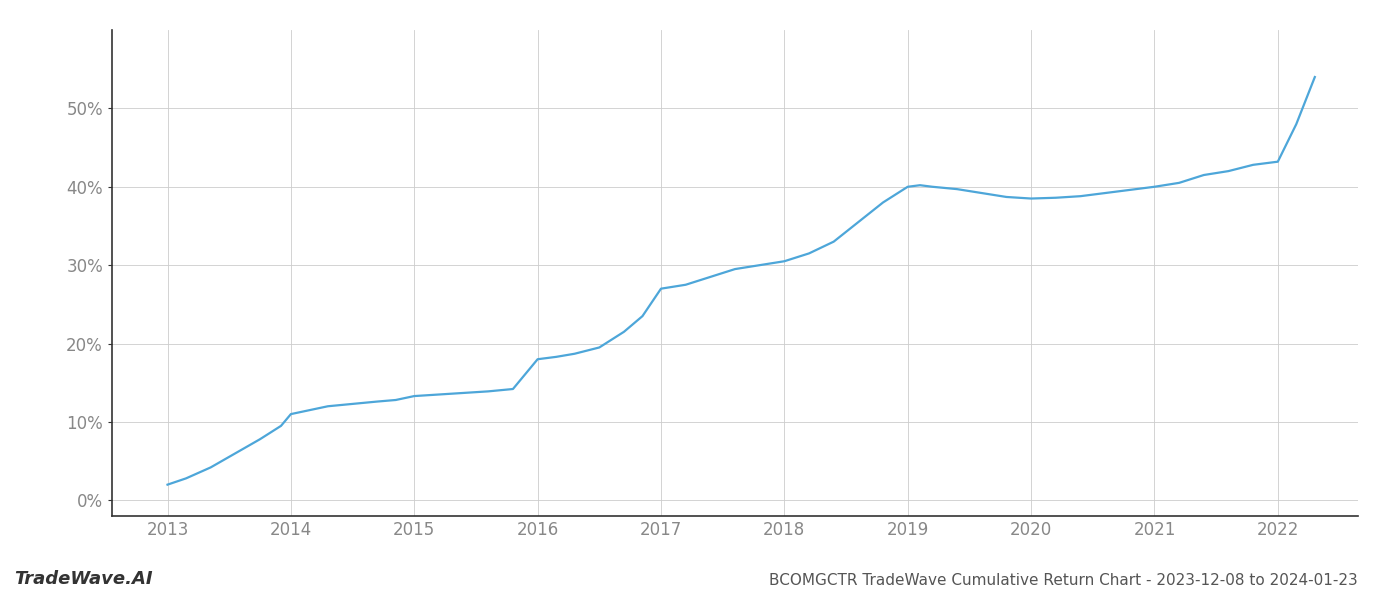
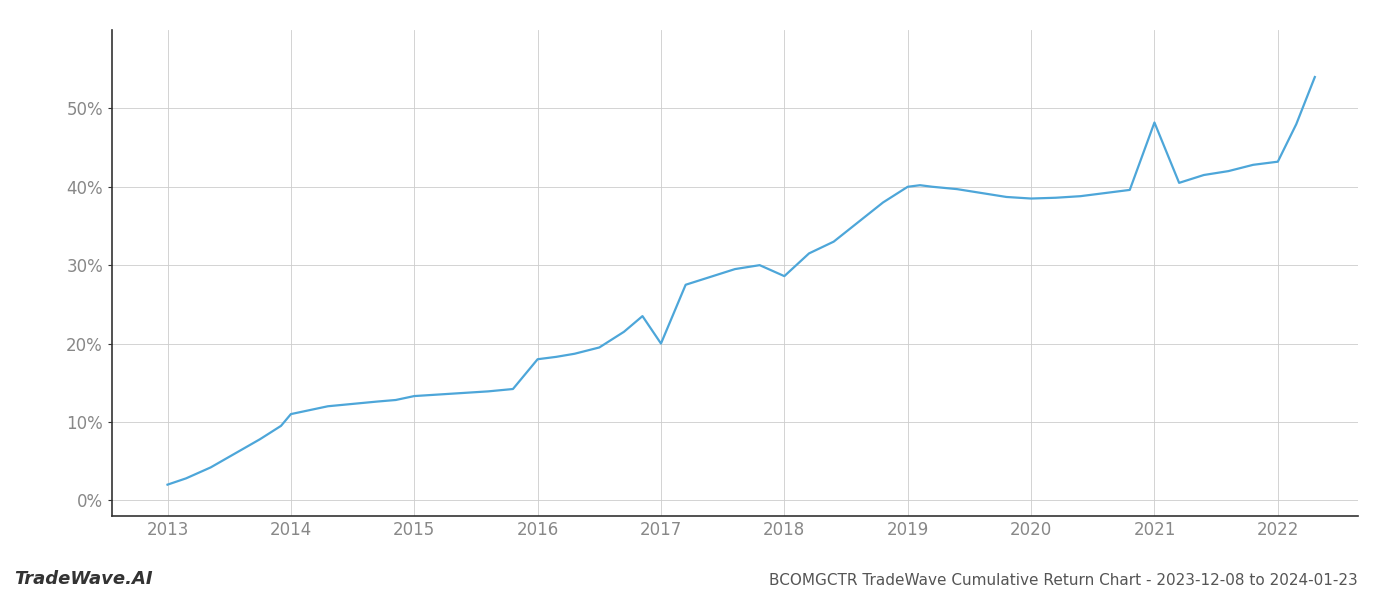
2017: 27.0% -> 20.0%
2018: 30.5% -> 28.6%
2021: 40.0% -> 48.2%
